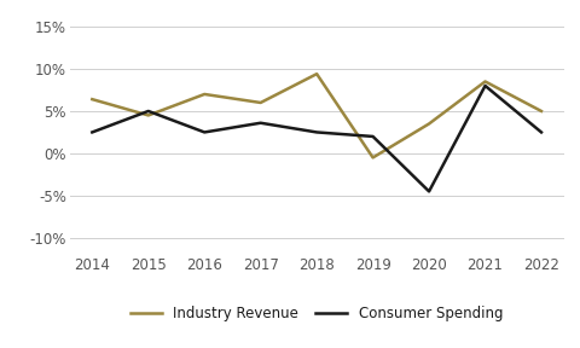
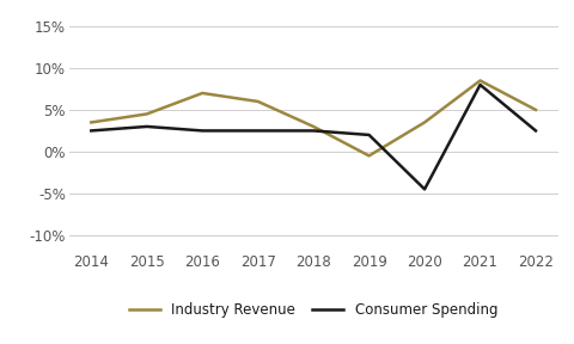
Industry Revenue/2014: 6.4% -> 3.5%
Consumer Spending/2015: 5.0% -> 3.0%
Consumer Spending/2017: 3.6% -> 2.5%
Industry Revenue/2018: 9.4% -> 3.0%
